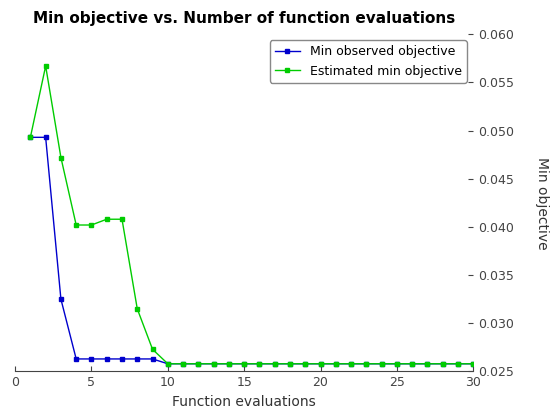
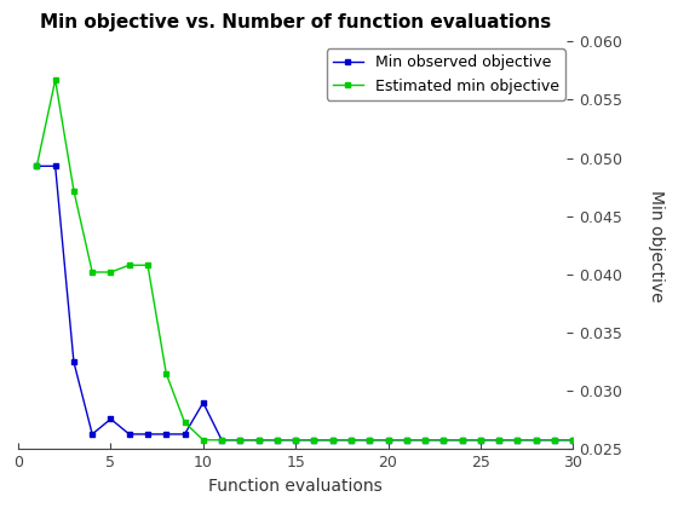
Min observed objective/5: 0.0263 -> 0.0276
Min observed objective/10: 0.0258 -> 0.0290
